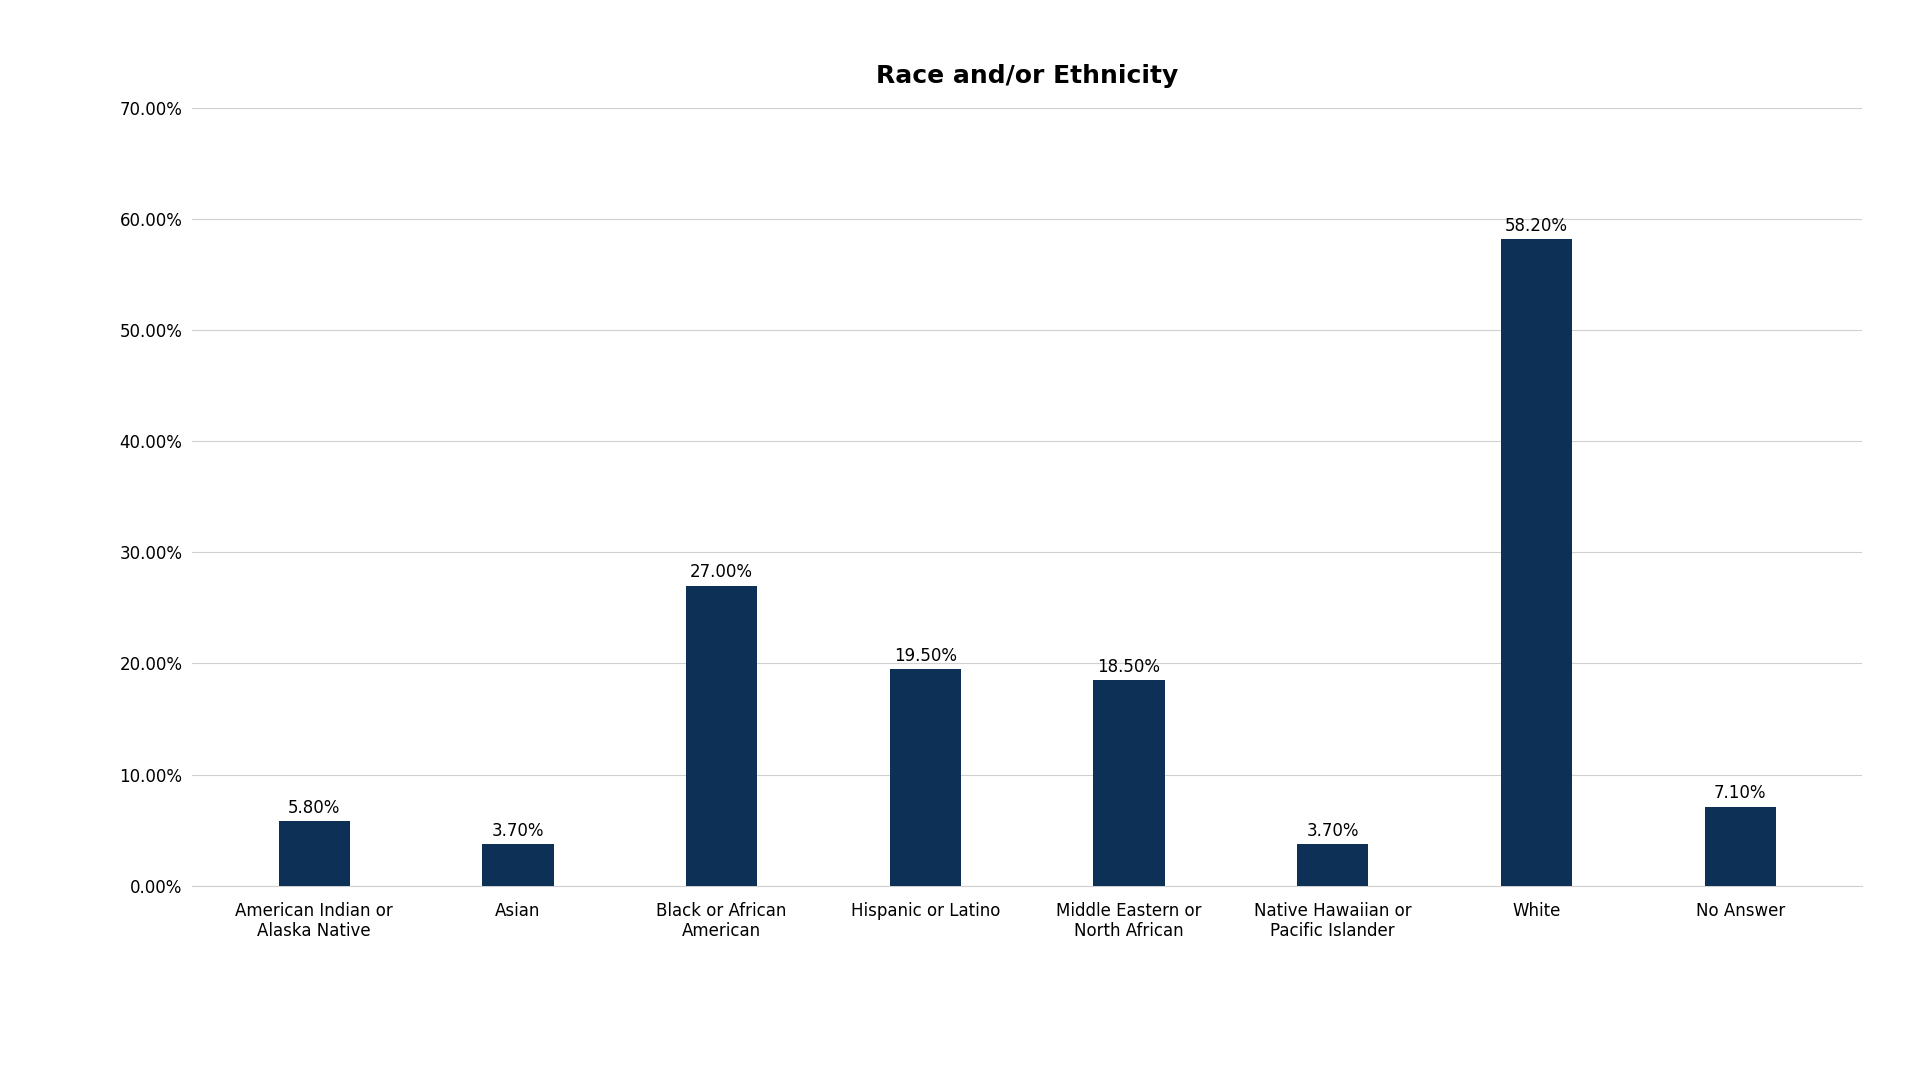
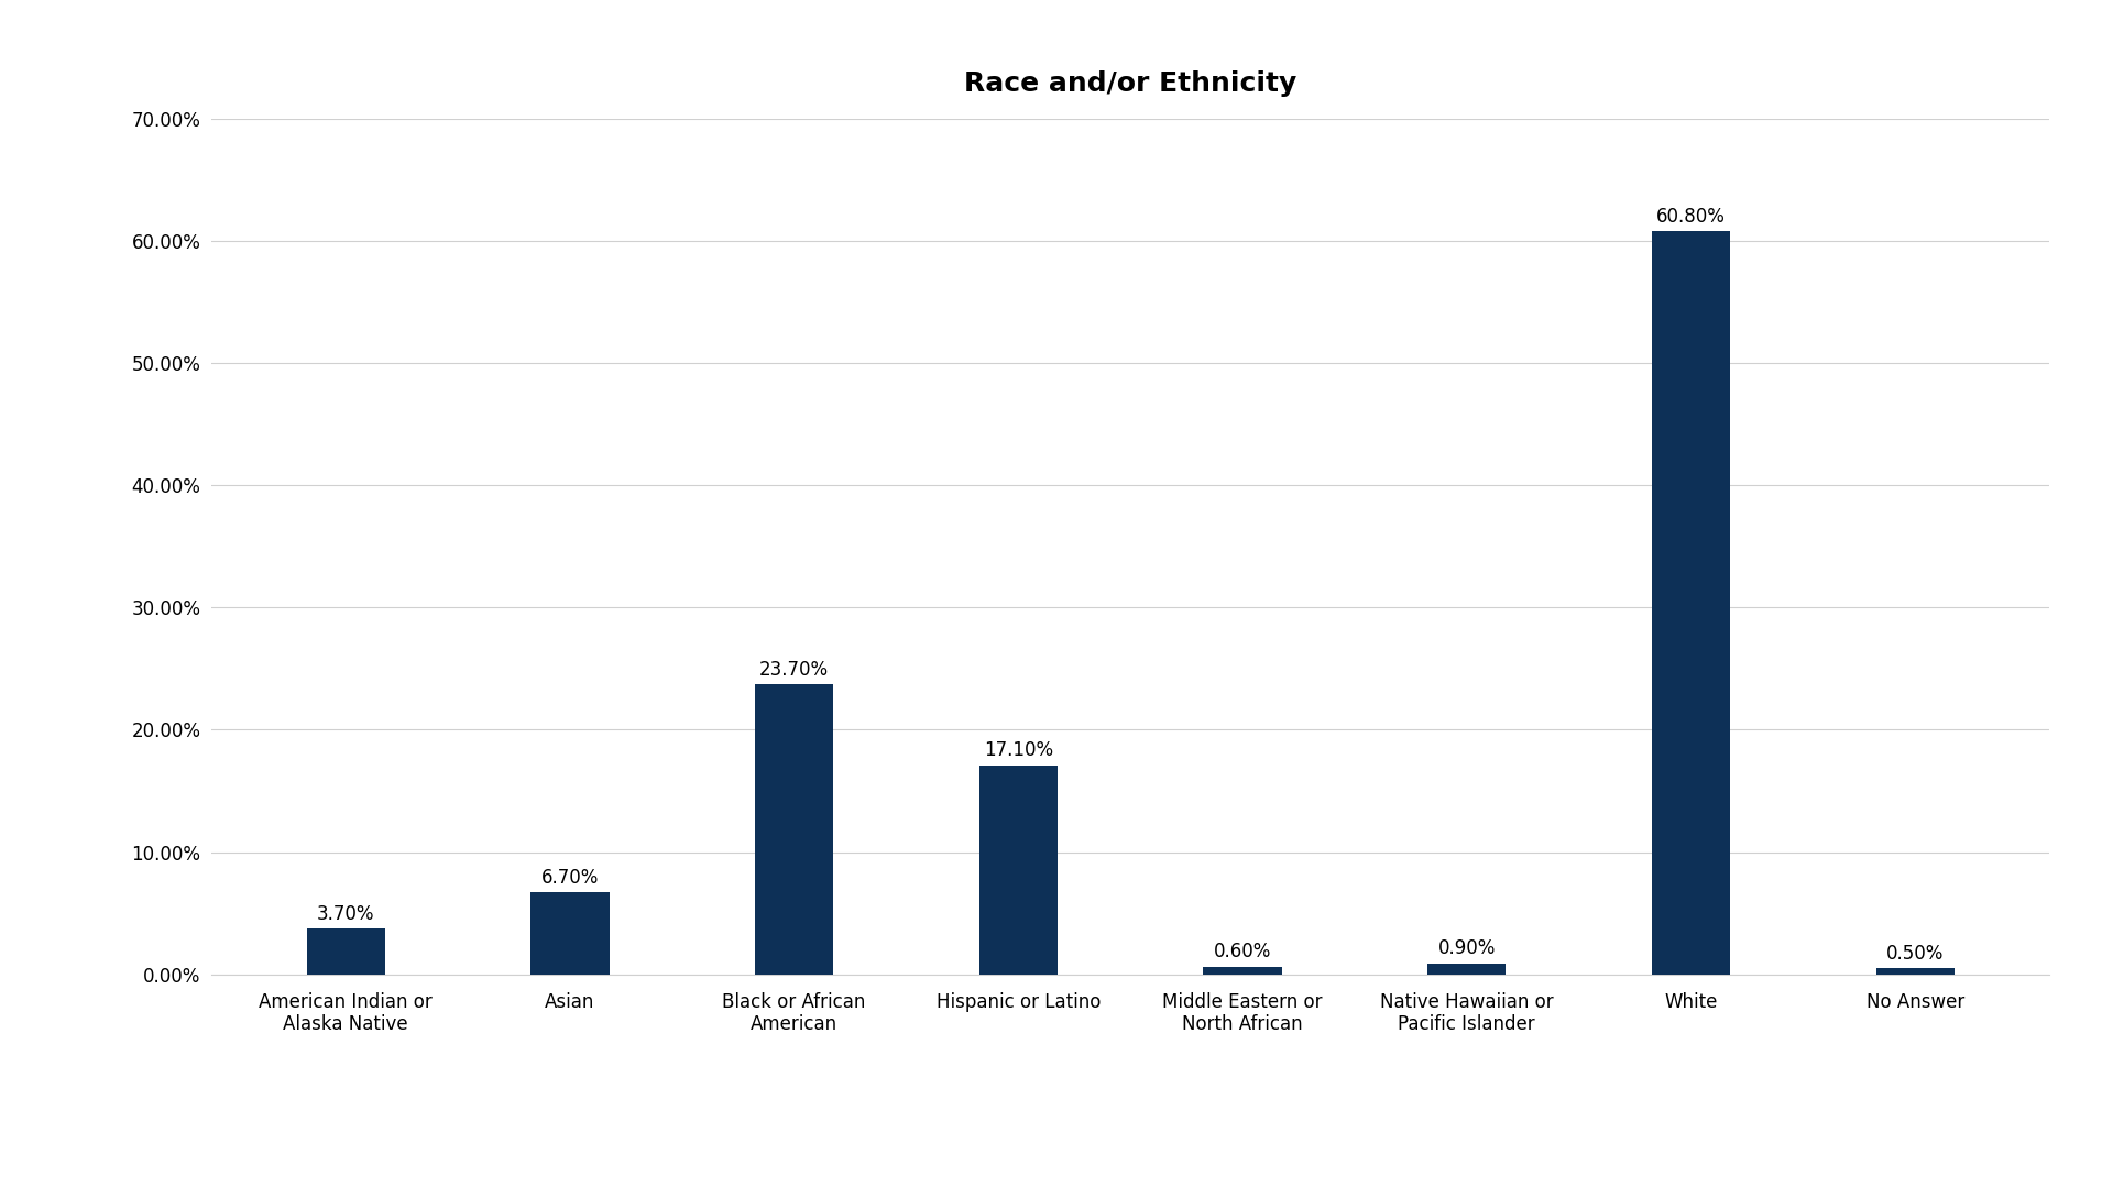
American Indian or Alaska Native: 5.80% -> 3.70%
Asian: 3.70% -> 6.70%
Black or African American: 27.00% -> 23.70%
Hispanic or Latino: 19.50% -> 17.10%
Middle Eastern or North African: 18.50% -> 0.60%
Native Hawaiian or Pacific Islander: 3.70% -> 0.90%
White: 58.20% -> 60.80%
No Answer: 7.10% -> 0.50%
